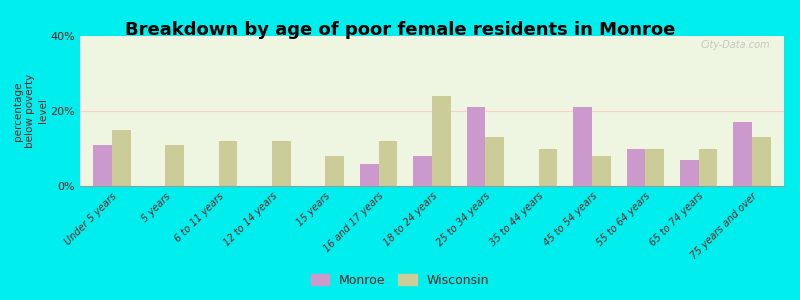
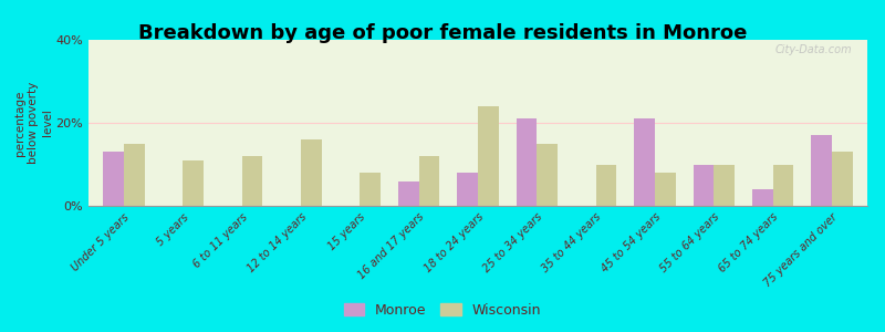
Monroe/Under 5 years: 11% -> 13%
Wisconsin/12 to 14 years: 12% -> 16%
Wisconsin/25 to 34 years: 13% -> 15%
Monroe/65 to 74 years: 7% -> 4%
